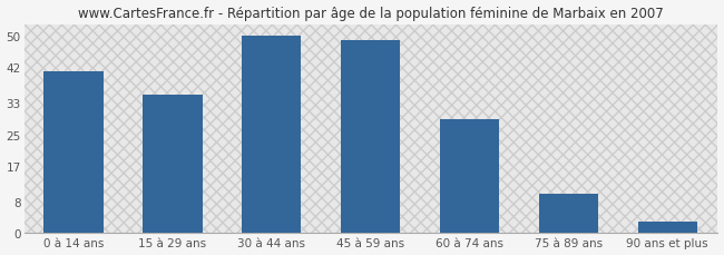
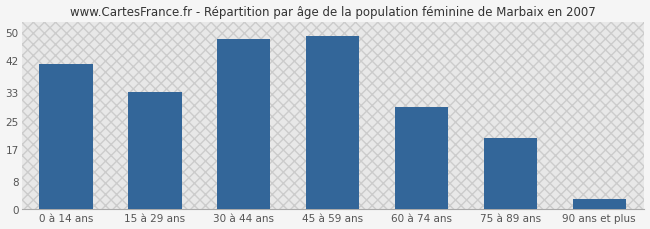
15 à 29 ans: 35 -> 33
30 à 44 ans: 50 -> 48
75 à 89 ans: 10 -> 20
